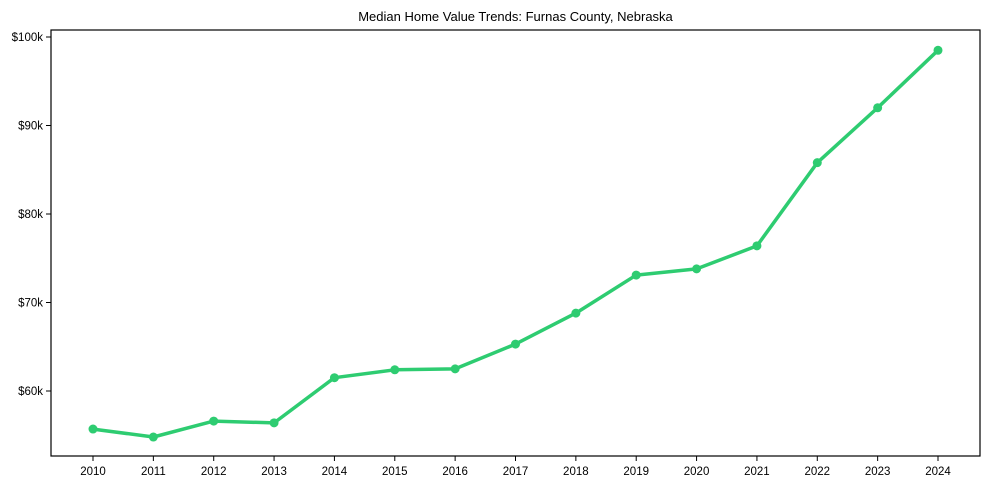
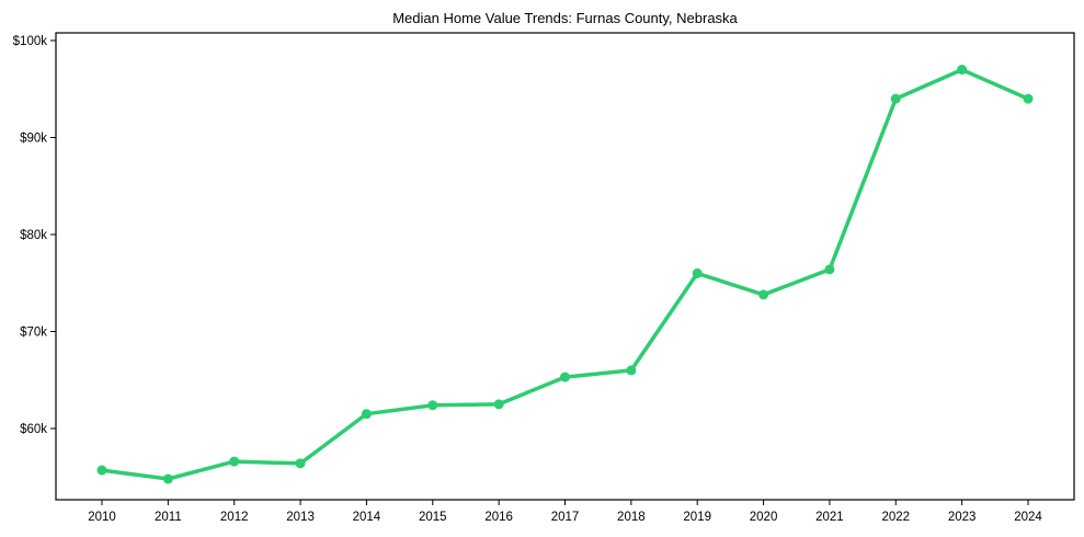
2018: $69k -> $66k
2019: $73k -> $76k
2022: $86k -> $94k
2023: $92k -> $97k
2024: $98k -> $94k
